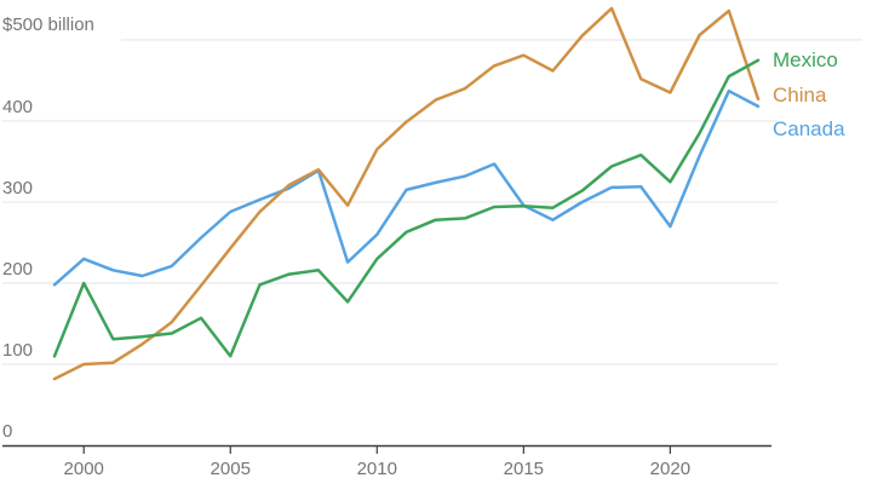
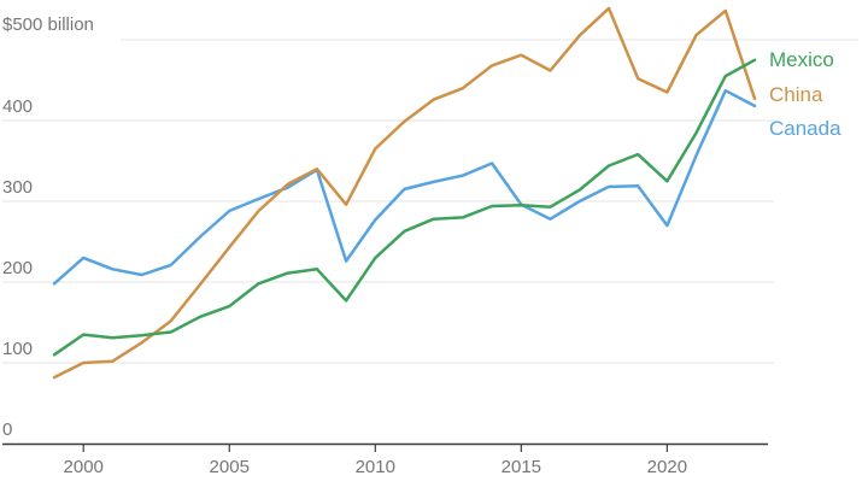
Mexico/2000: 200 -> 140
Mexico/2005: 110 -> 170
Canada/2010: 260 -> 280
